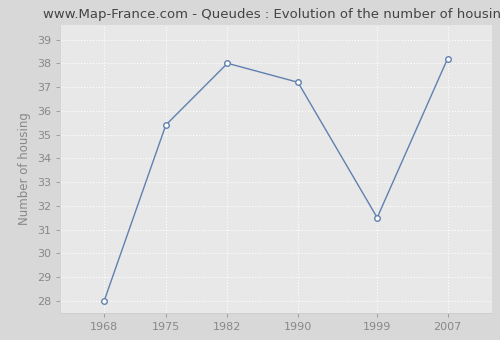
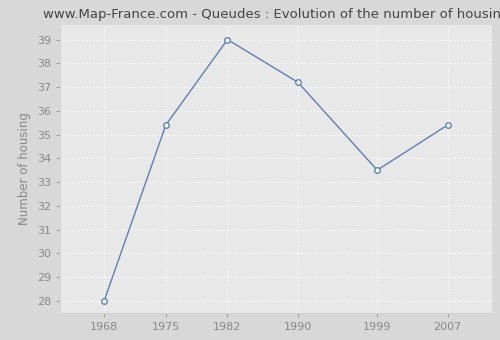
1982: 38.0 -> 39.0
1999: 31.5 -> 33.5
2007: 38.2 -> 35.4
